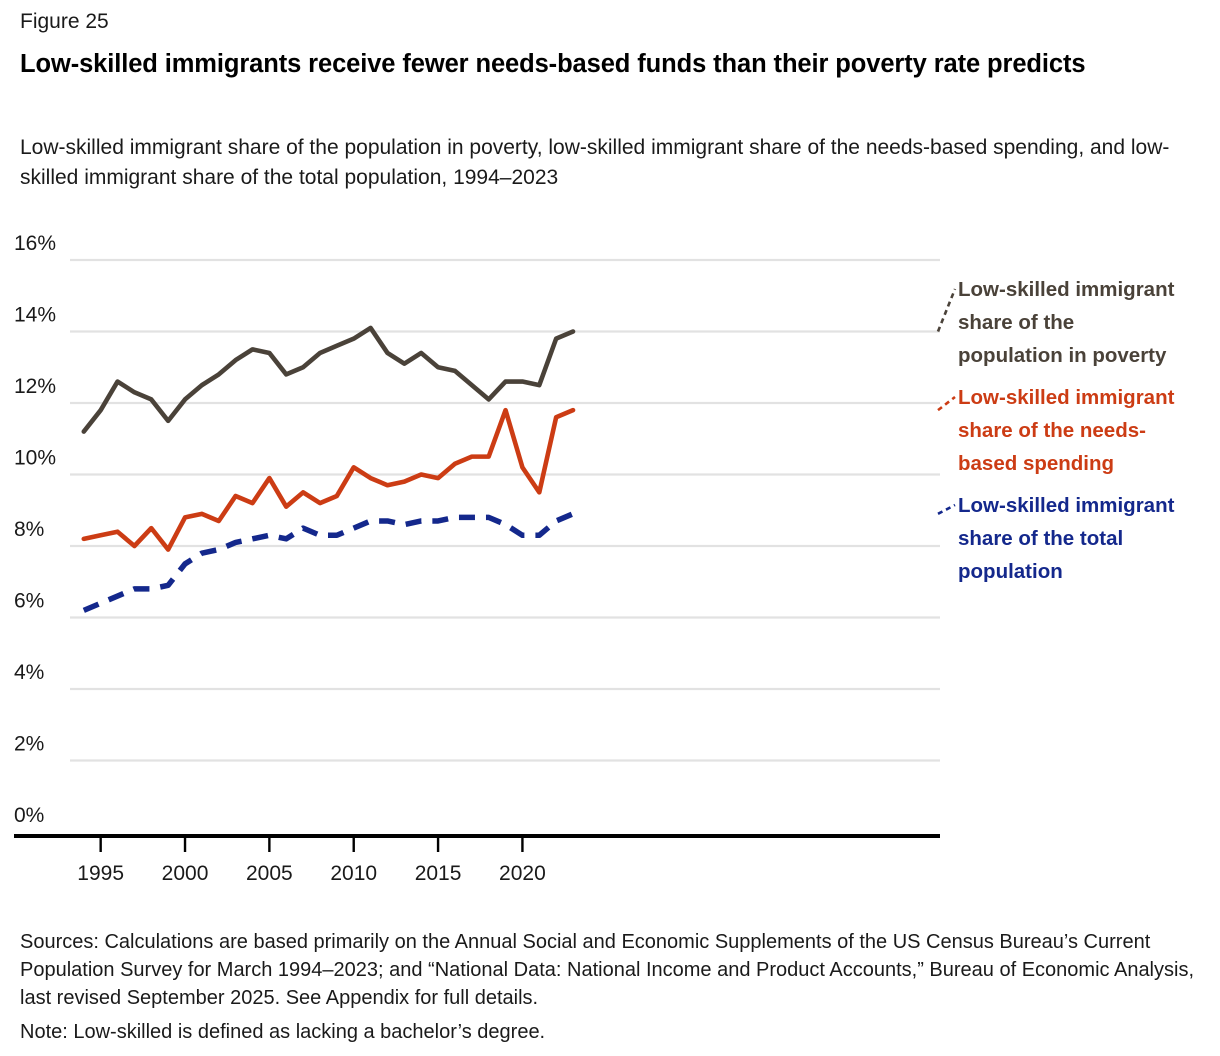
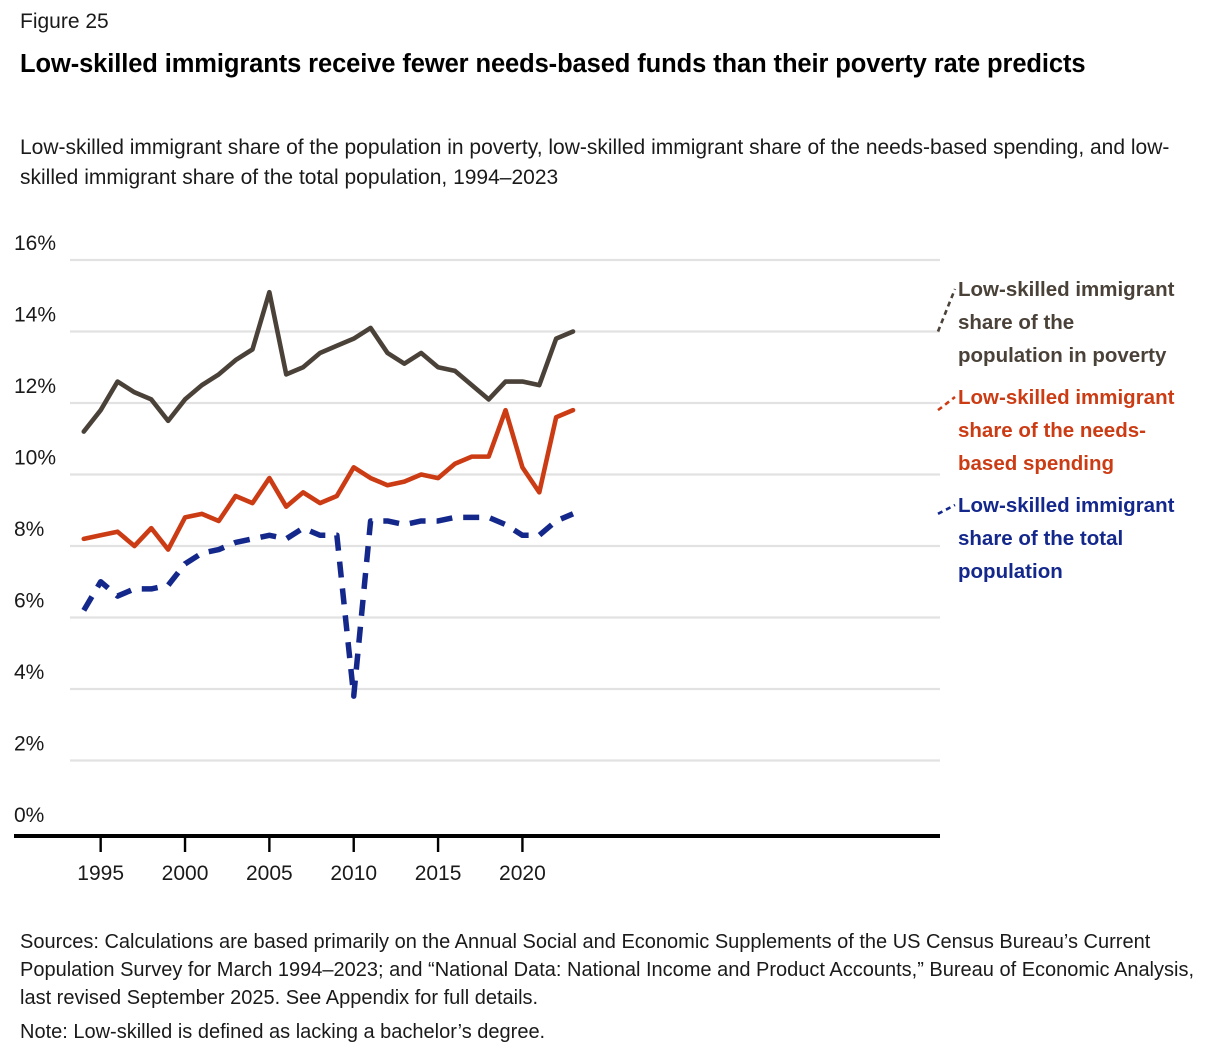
Low-skilled immigrant share of the total population/1995: 6.4% -> 7.0%
Low-skilled immigrant share of the population in poverty/2005: 13.4% -> 15.1%
Low-skilled immigrant share of the total population/2010: 8.5% -> 3.8%
